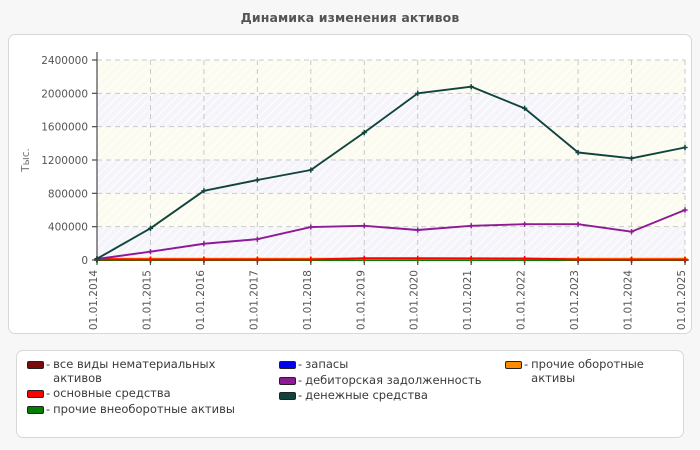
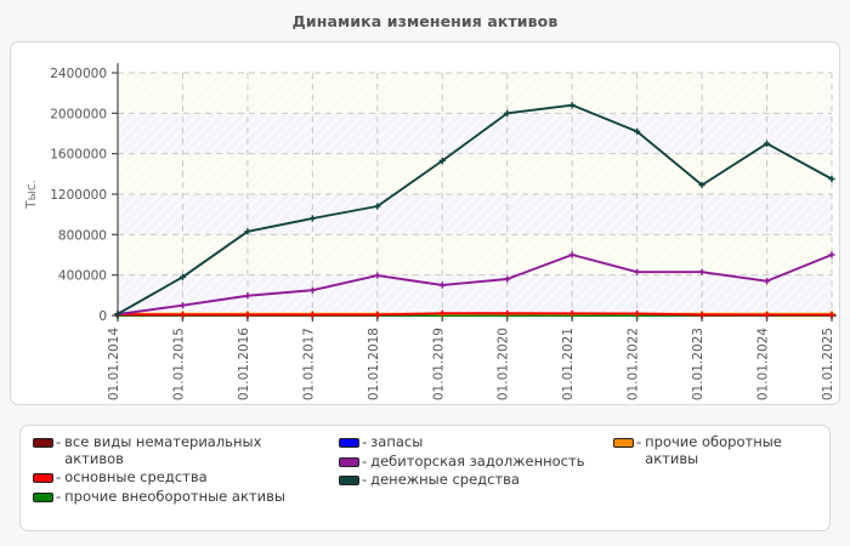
дебиторская задолженность/01.01.2019: 400000 -> 300000
дебиторская задолженность/01.01.2021: 400000 -> 600000
денежные средства/01.01.2024: 1200000 -> 1700000
